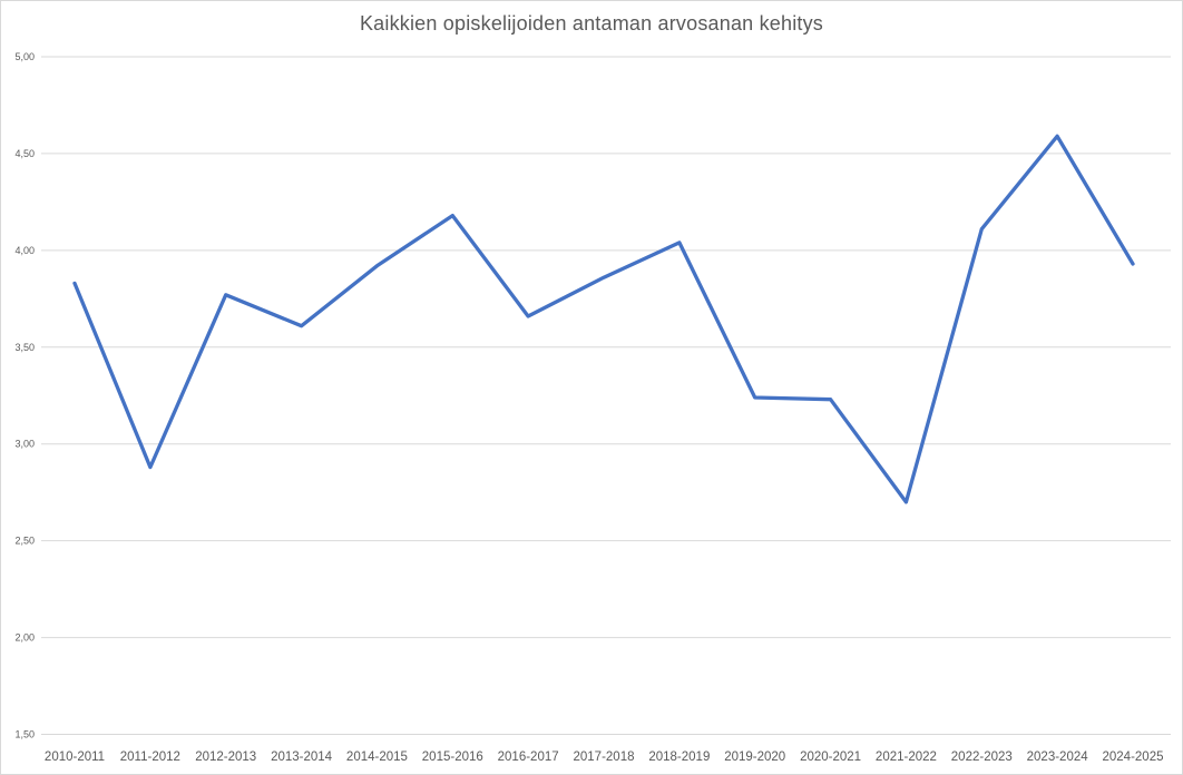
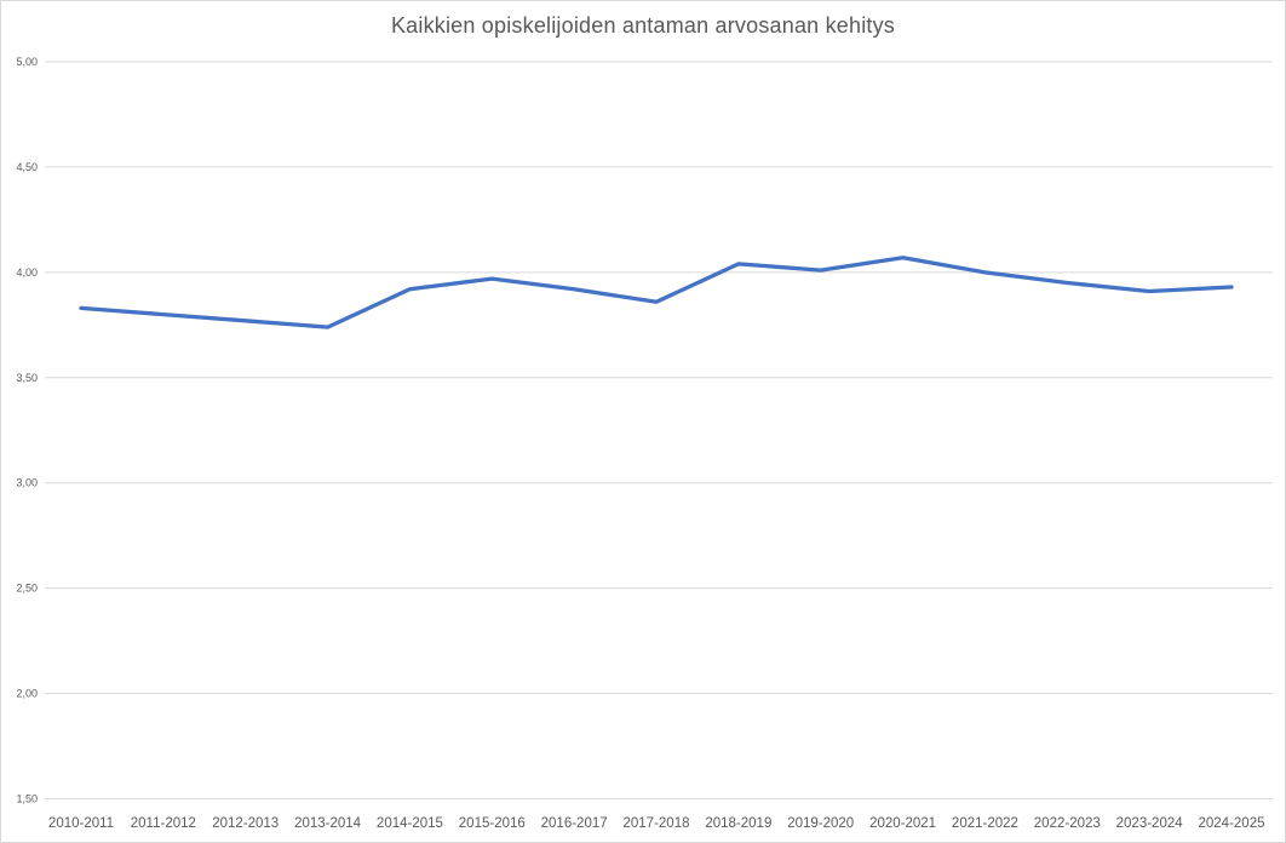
2011-2012: 2,88 -> 3,80
2013-2014: 3,61 -> 3,74
2015-2016: 4,18 -> 3,97
2016-2017: 3,66 -> 3,92
2019-2020: 3,24 -> 4,01
2020-2021: 3,23 -> 4,07
2021-2022: 2,70 -> 4,00
2022-2023: 4,11 -> 3,95
2023-2024: 4,59 -> 3,91
